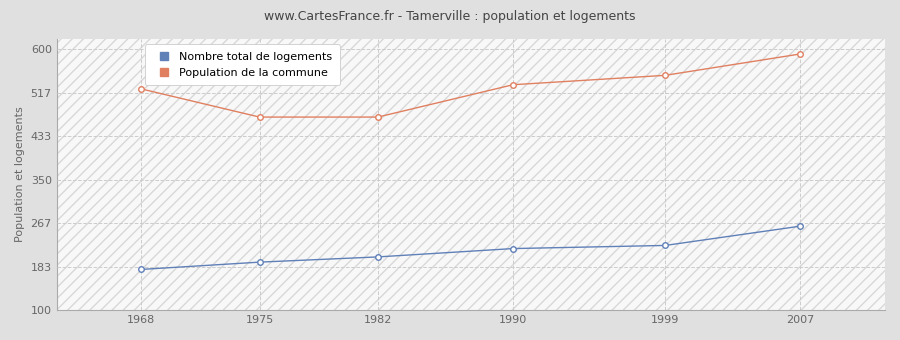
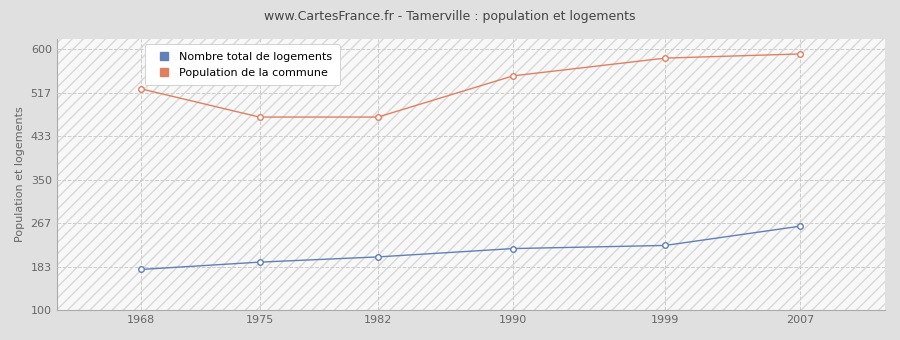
Population de la commune/1990: 532 -> 549
Population de la commune/1999: 550 -> 583
